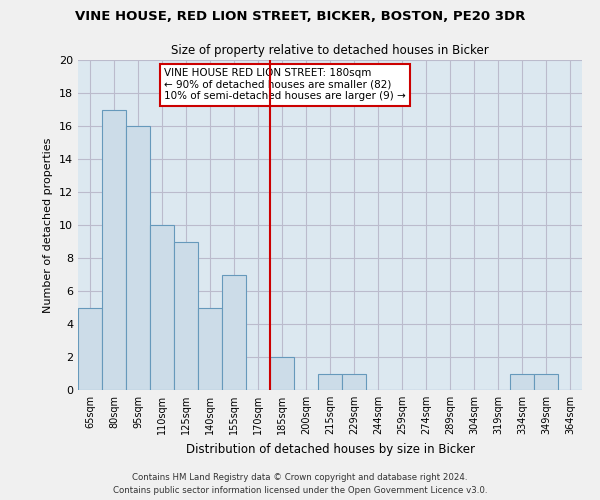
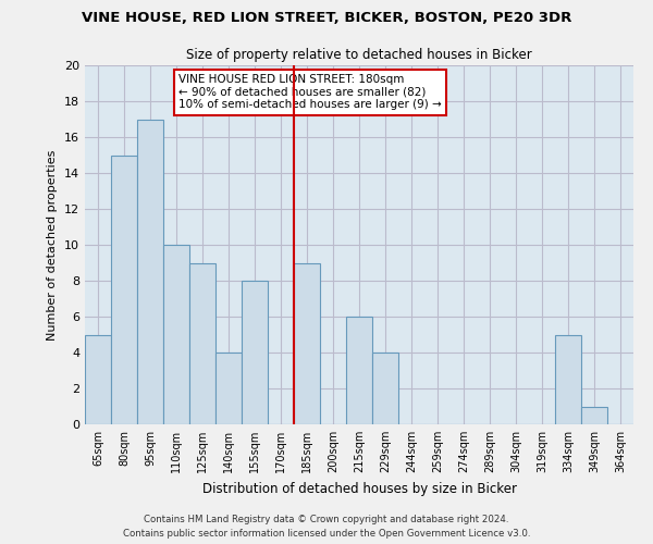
80sqm: 17 -> 15
95sqm: 16 -> 17
140sqm: 5 -> 4
155sqm: 7 -> 8
185sqm: 2 -> 9
215sqm: 1 -> 6
229sqm: 1 -> 4
334sqm: 1 -> 5
